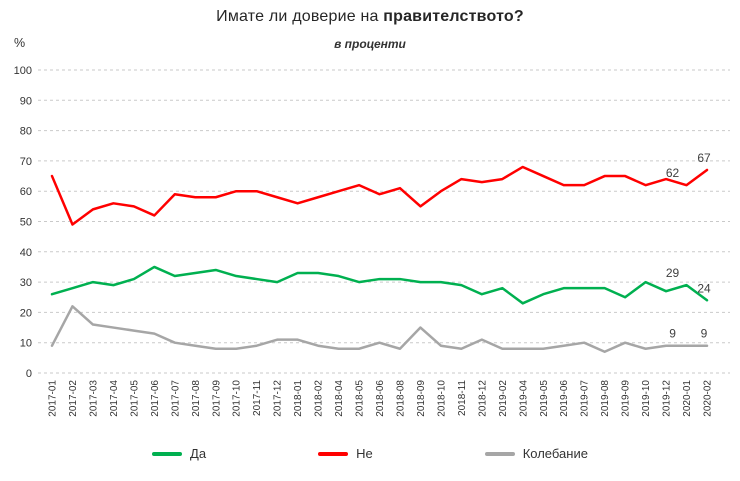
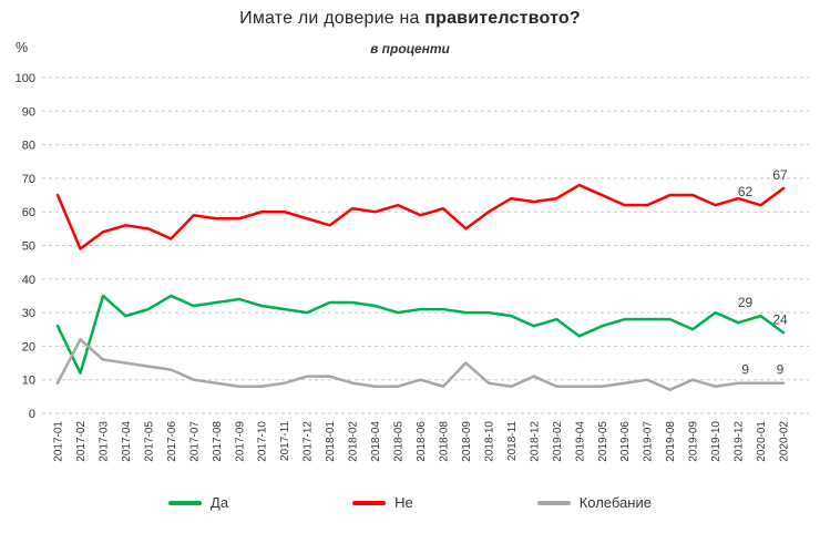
Да/2017-02: 28 -> 12
Да/2017-03: 30 -> 35
Не/2018-02: 58 -> 61
